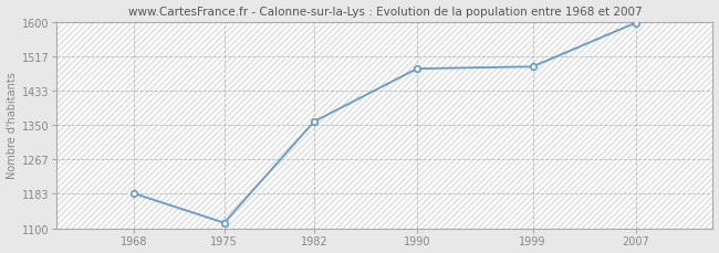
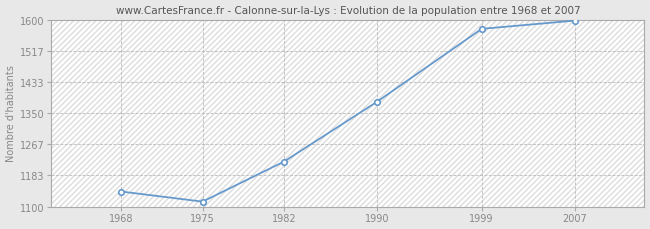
1968: 1184 -> 1140
1982: 1358 -> 1220
1990: 1486 -> 1380
1999: 1491 -> 1575
